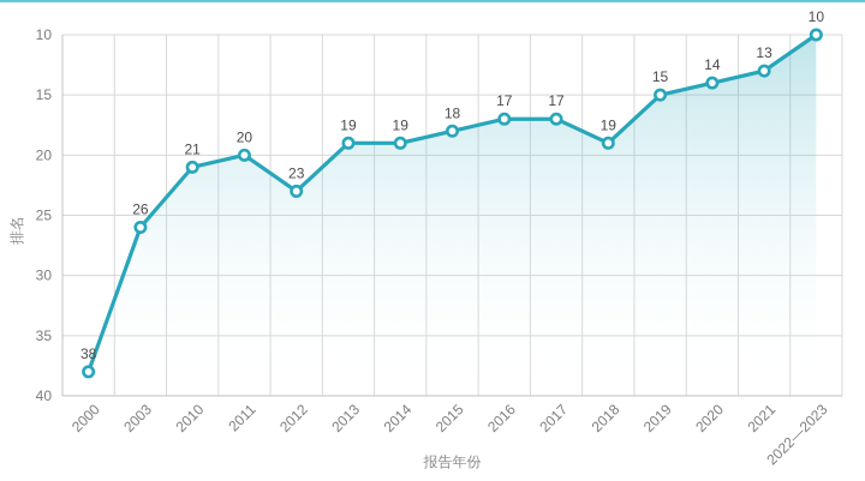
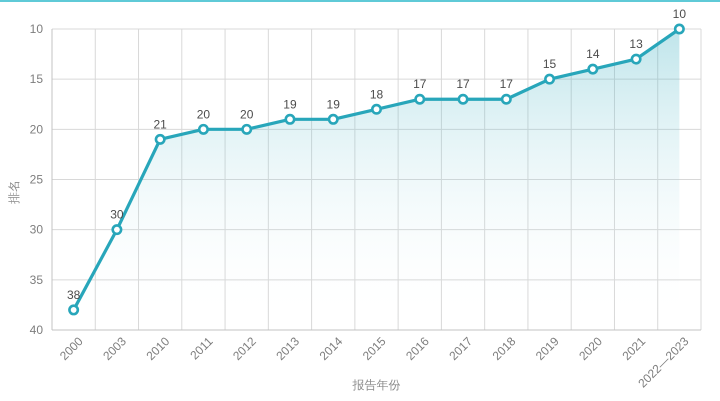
2003: 26 -> 30
2012: 23 -> 20
2018: 19 -> 17
